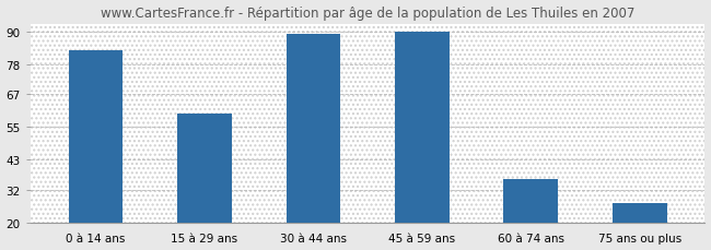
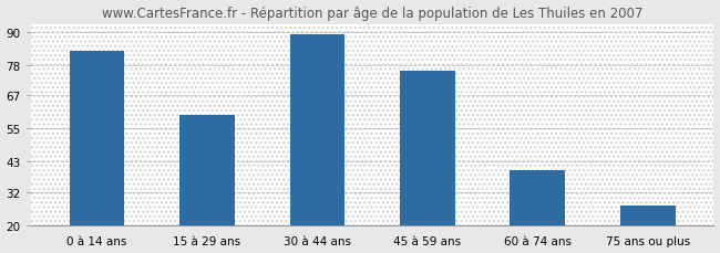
45 à 59 ans: 90 -> 76
60 à 74 ans: 36 -> 40
